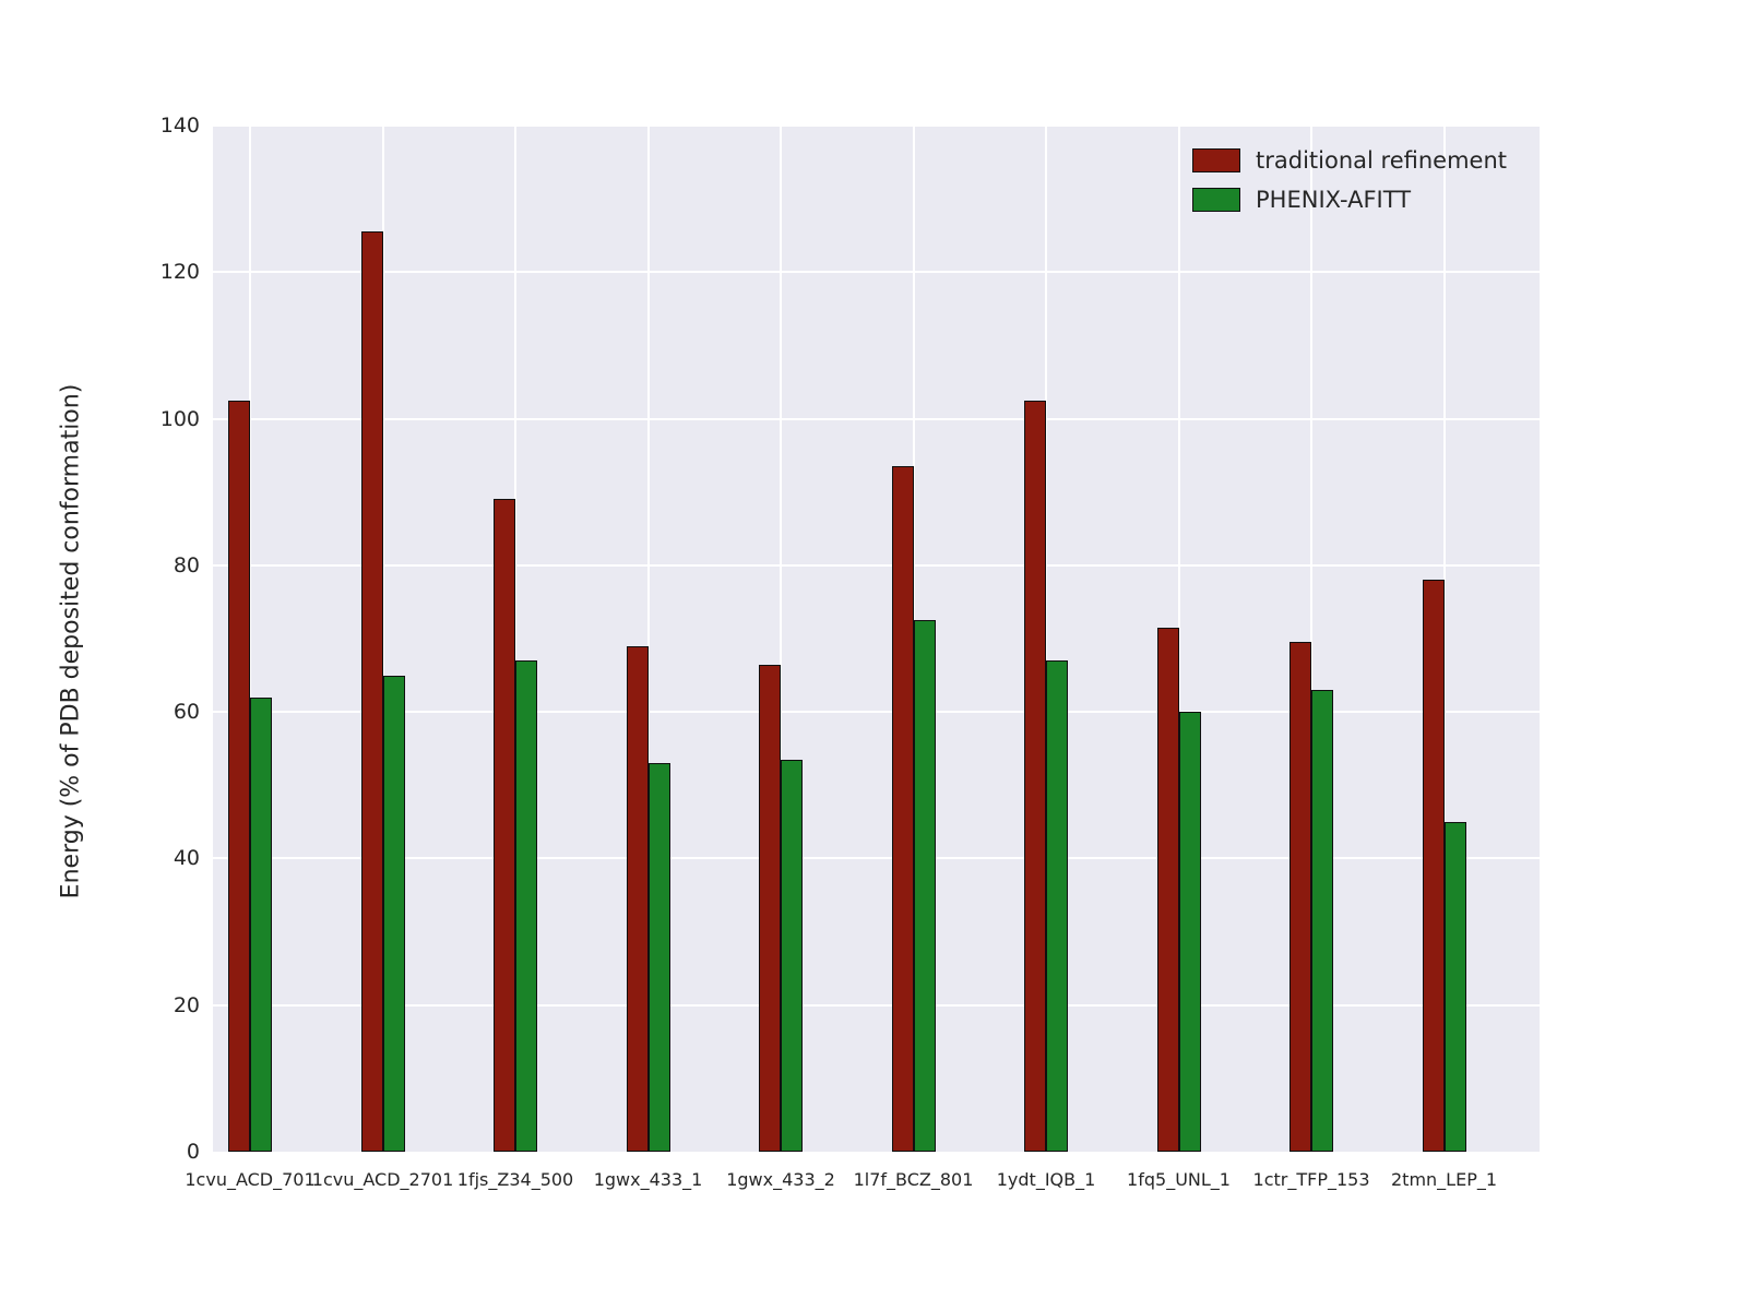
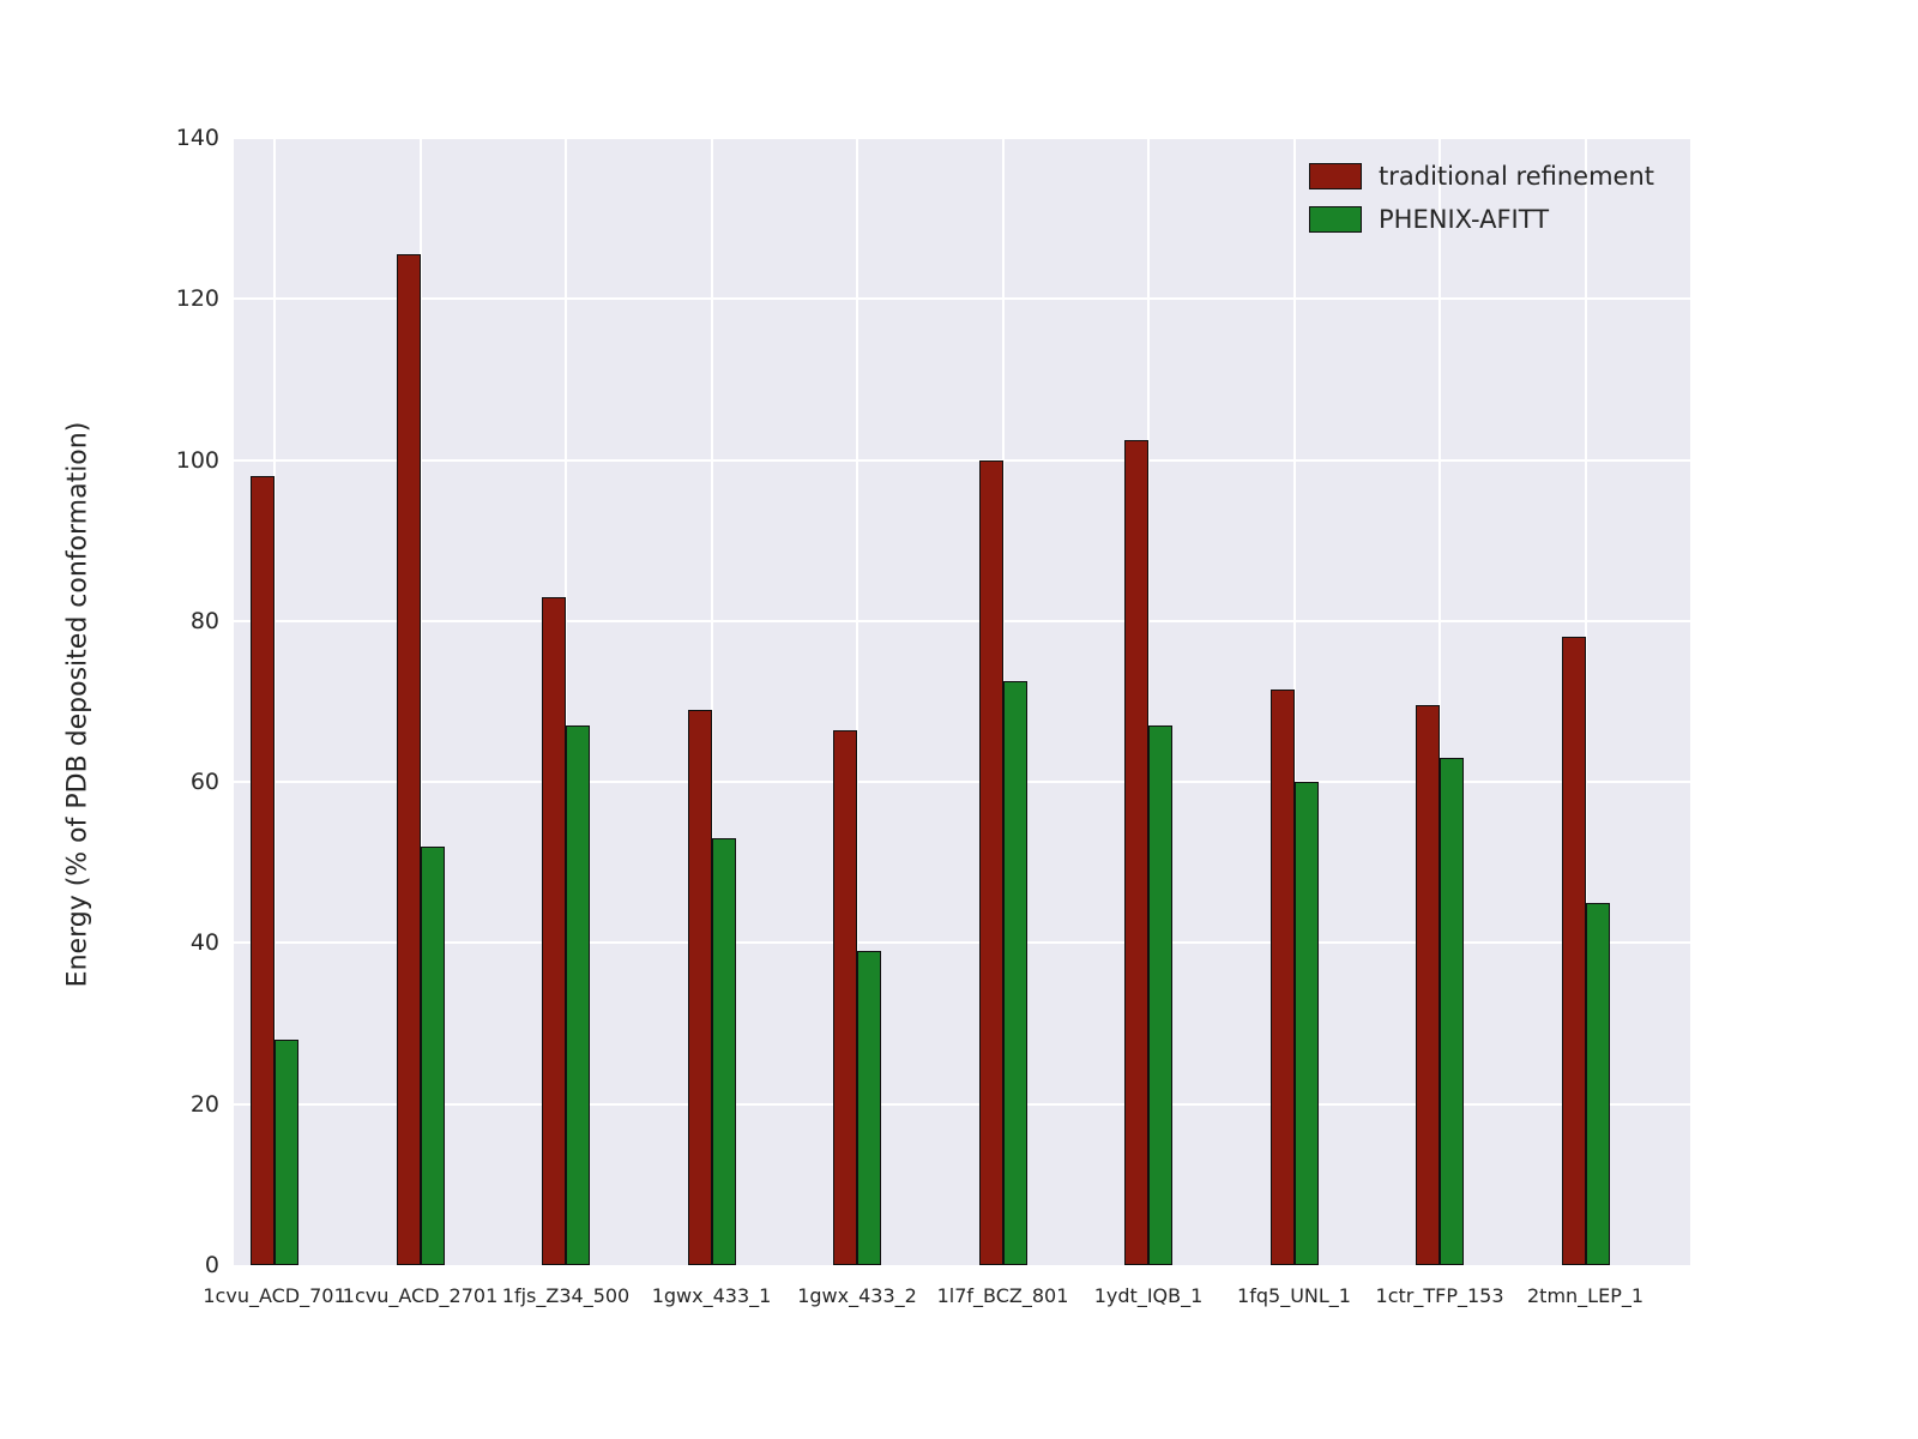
traditional refinement/1cvu_ACD_701: 102 -> 98
PHENIX-AFITT/1cvu_ACD_701: 62 -> 28
PHENIX-AFITT/1cvu_ACD_2701: 65 -> 52
traditional refinement/1fjs_Z34_500: 89 -> 83
PHENIX-AFITT/1gwx_433_2: 54 -> 39
traditional refinement/1l7f_BCZ_801: 94 -> 100
